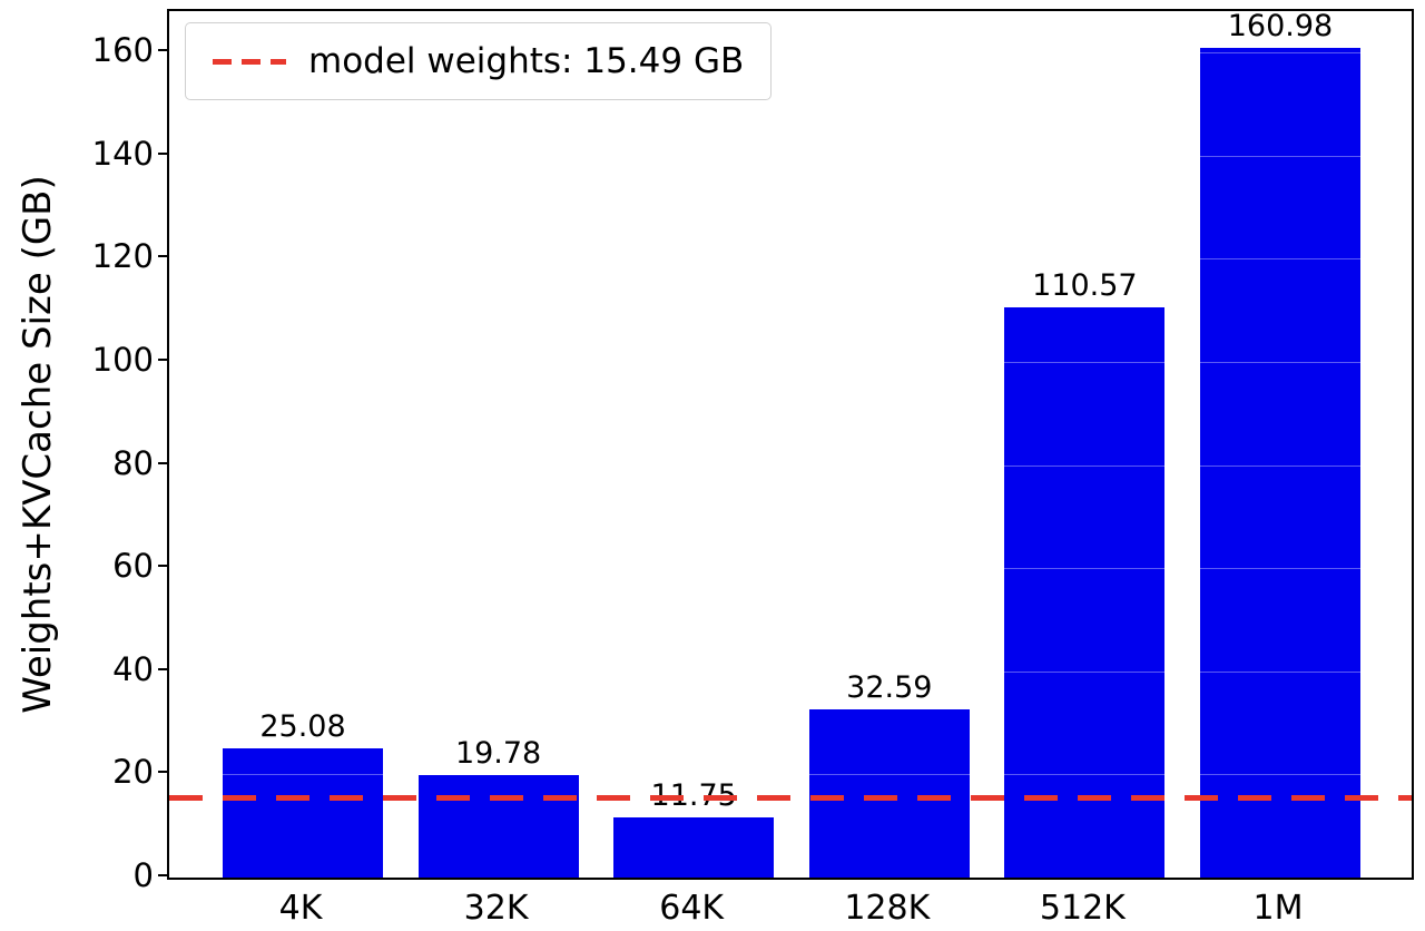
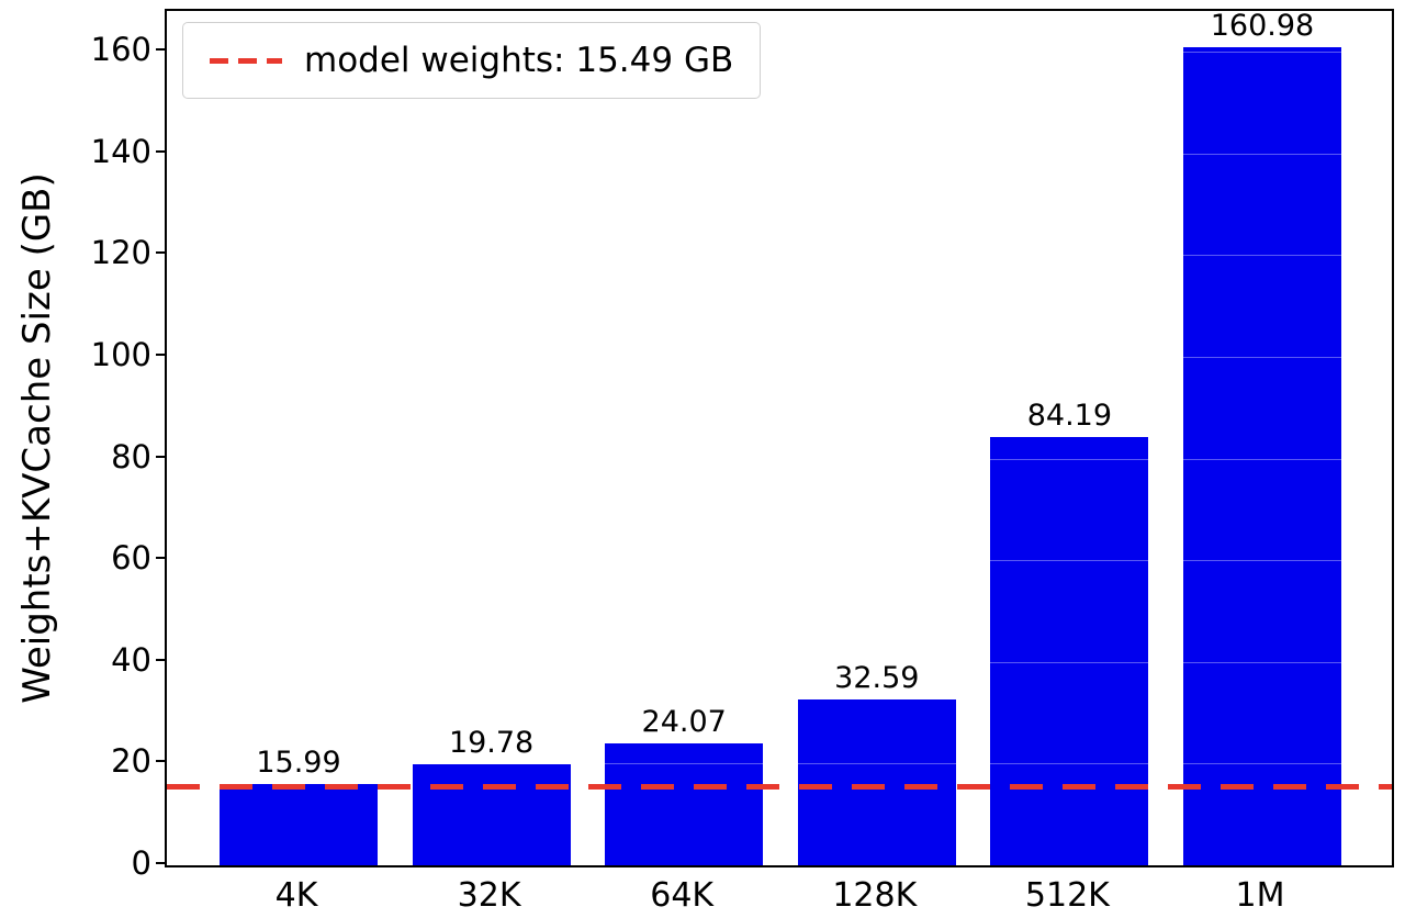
4K: 25.08 -> 15.99
64K: 11.75 -> 24.07
512K: 110.57 -> 84.19
